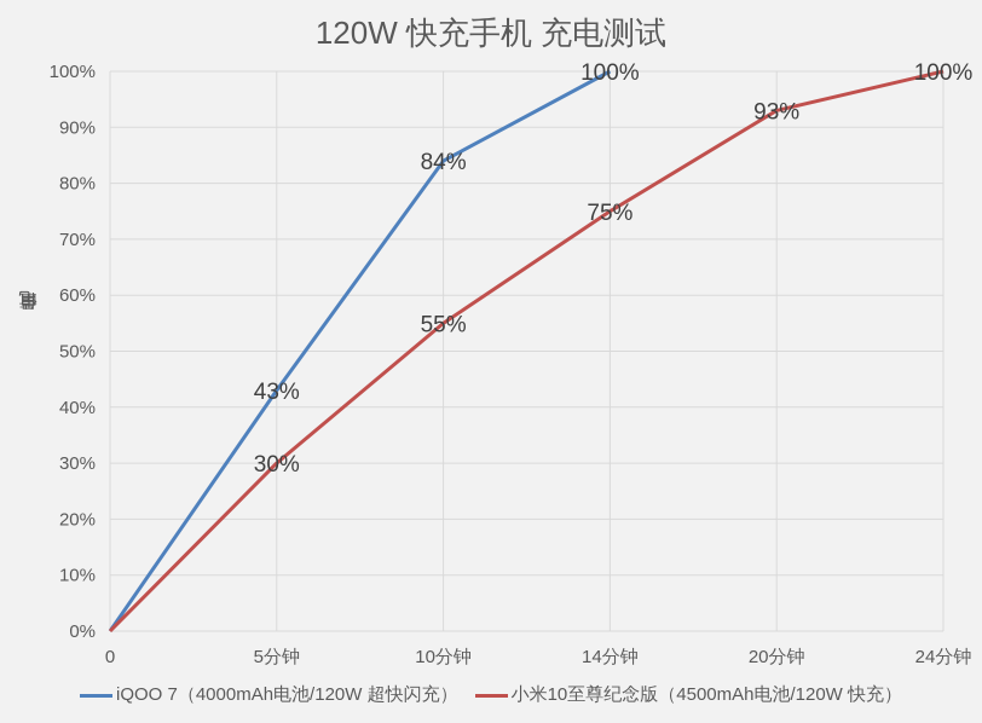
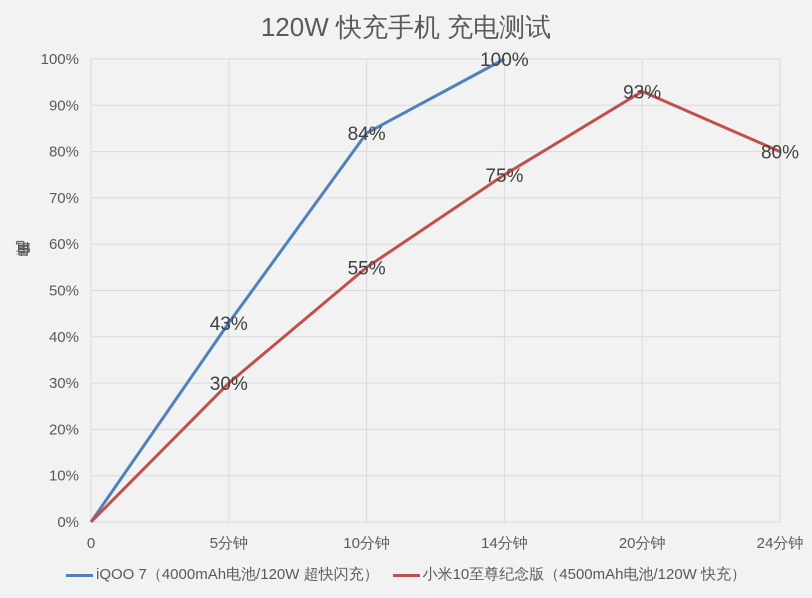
小米10至尊纪念版（4500mAh电池/120W 快充）/24分钟: 100% -> 80%
